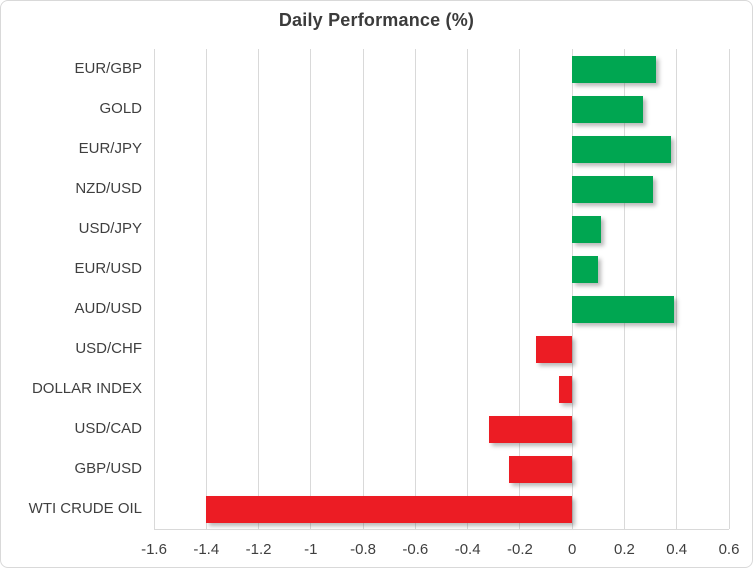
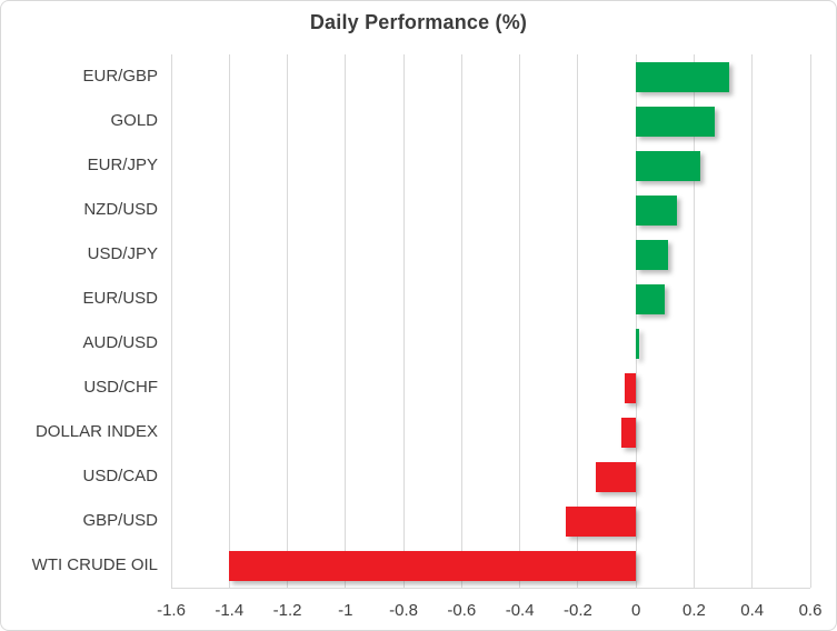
EUR/JPY: 0.38 -> 0.22
NZD/USD: 0.31 -> 0.14
AUD/USD: 0.39 -> 0.01
USD/CHF: -0.14 -> -0.04
USD/CAD: -0.32 -> -0.14
